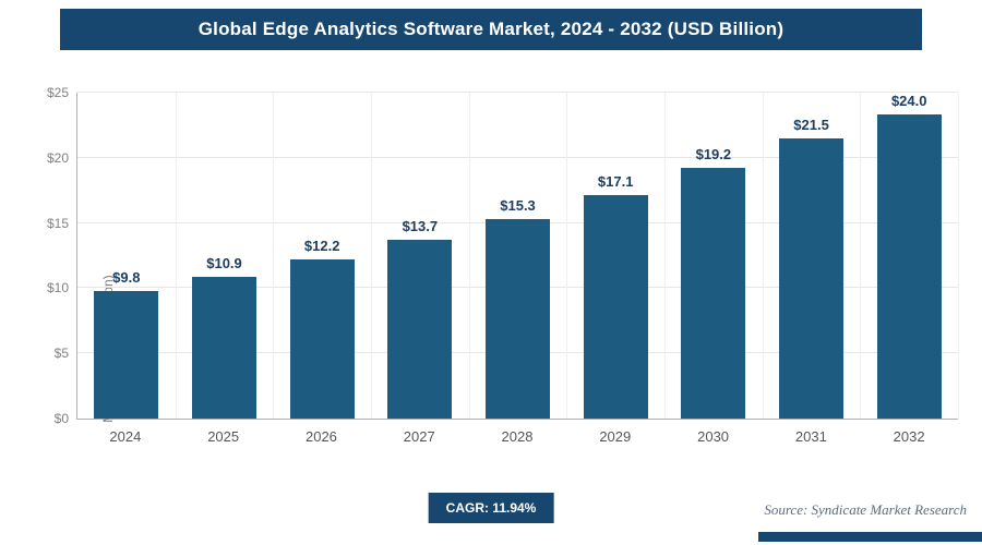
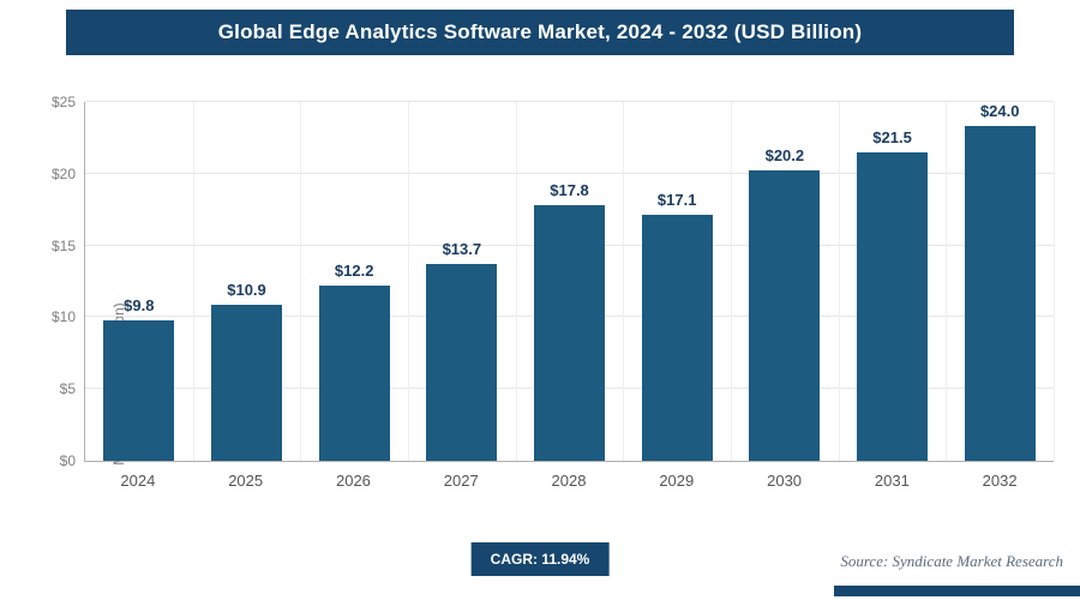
2028: $15.3 -> $17.8
2030: $19.2 -> $20.2
